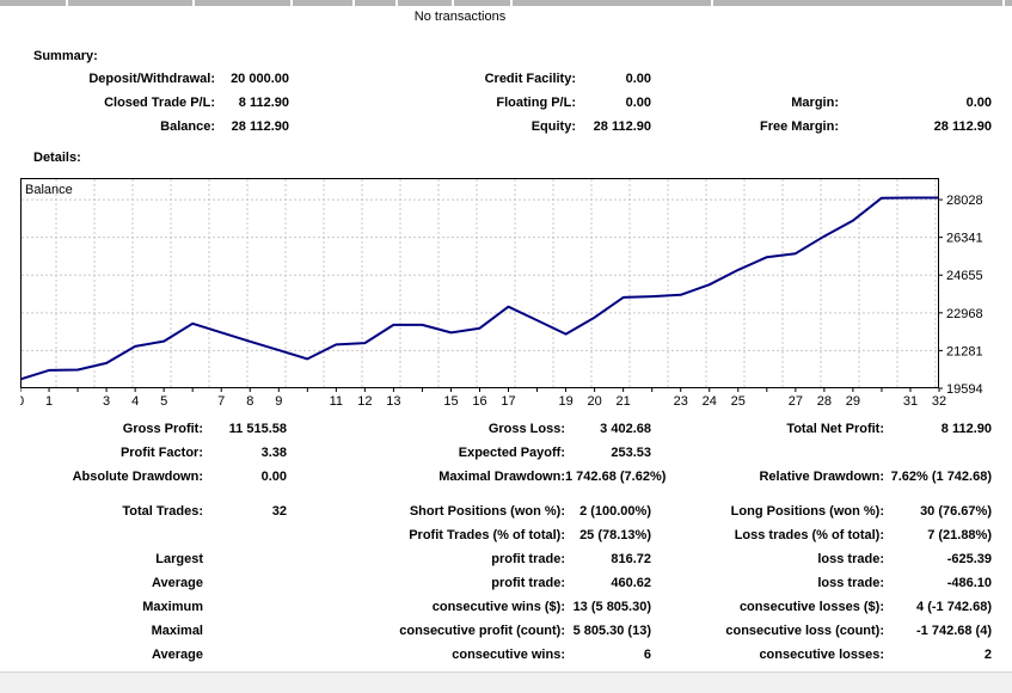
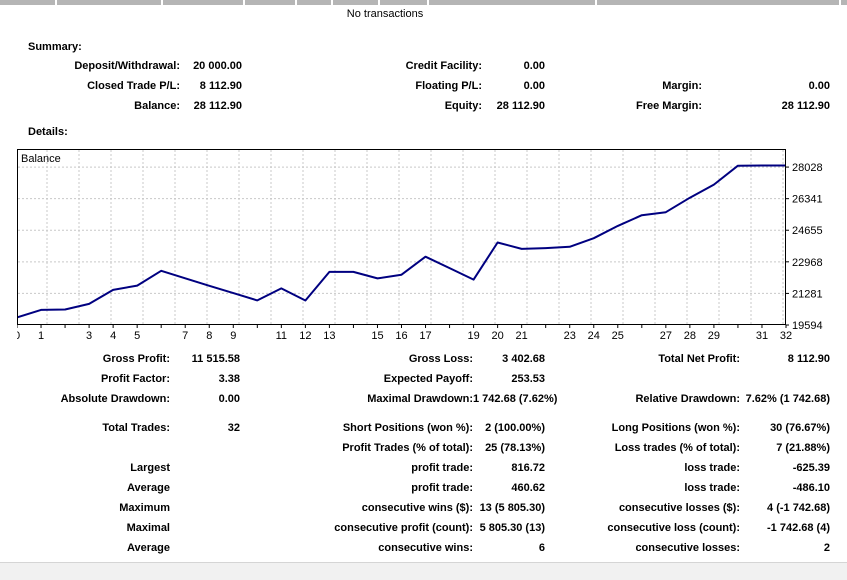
12: 21600 -> 20900
20: 22800 -> 24000
